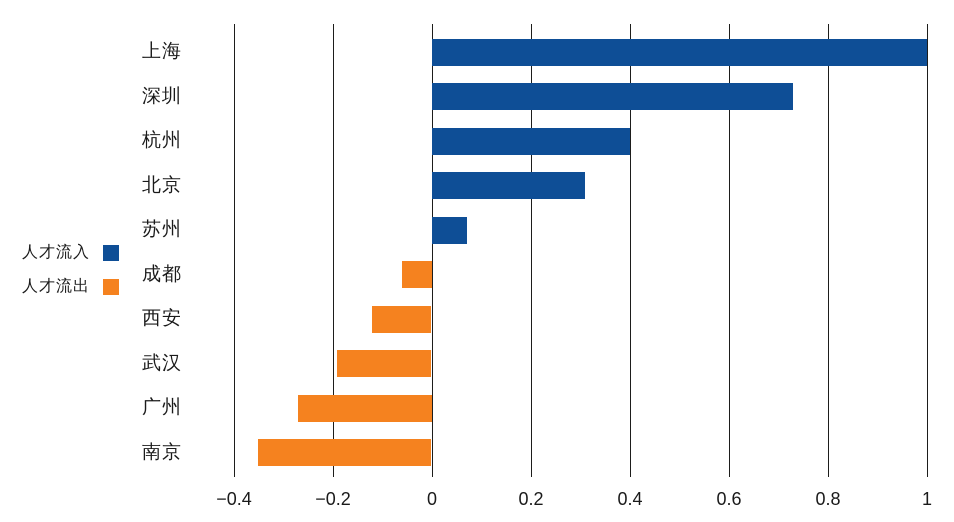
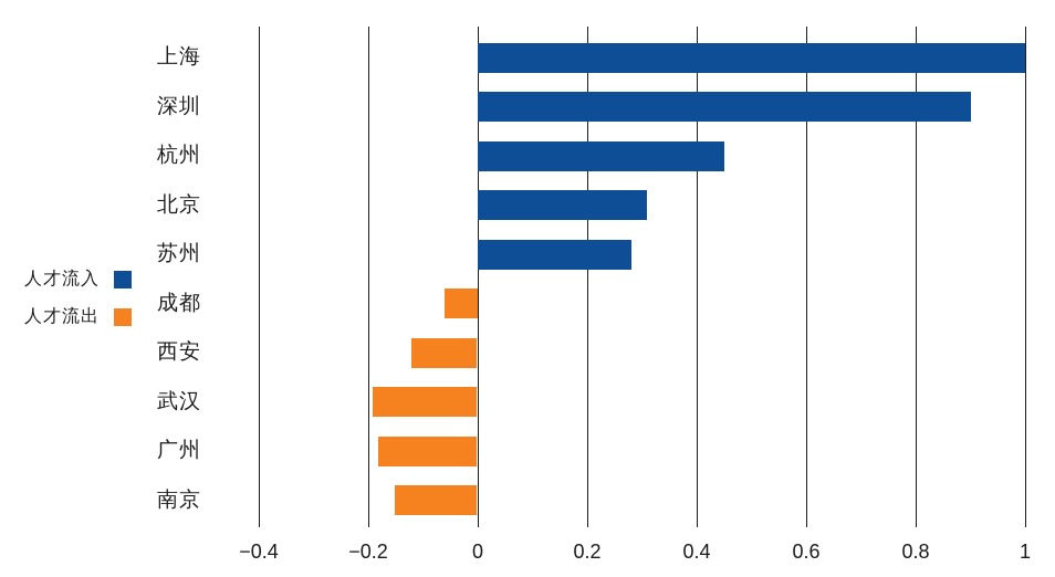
深圳: 0.73 -> 0.90
杭州: 0.40 -> 0.45
苏州: 0.07 -> 0.28
广州: -0.27 -> -0.18
南京: -0.35 -> -0.15
